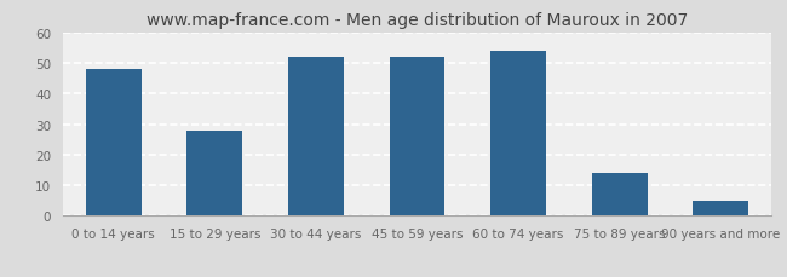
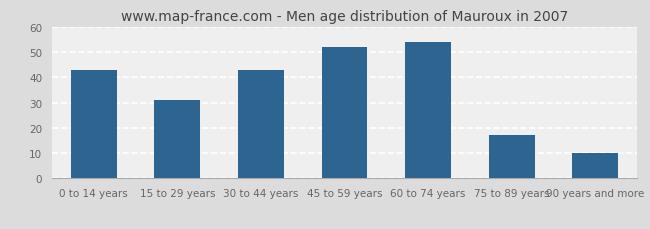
0 to 14 years: 48 -> 43
15 to 29 years: 28 -> 31
30 to 44 years: 52 -> 43
75 to 89 years: 14 -> 17
90 years and more: 5 -> 10
